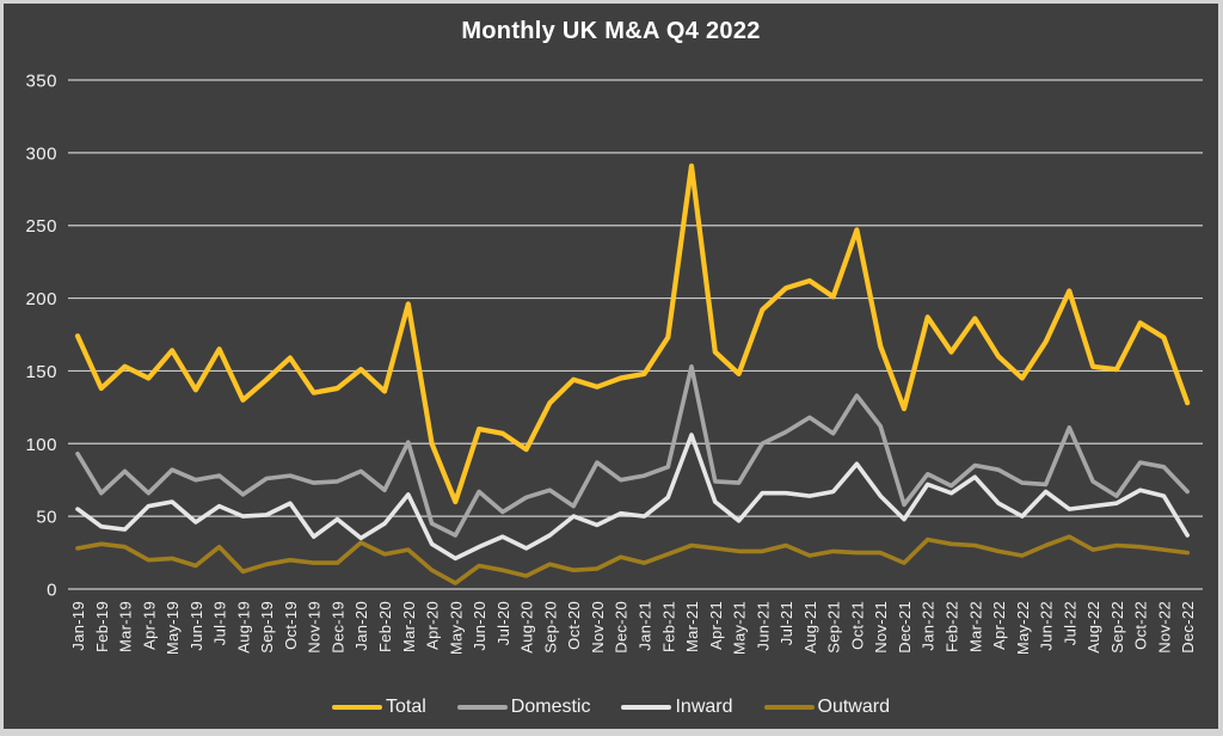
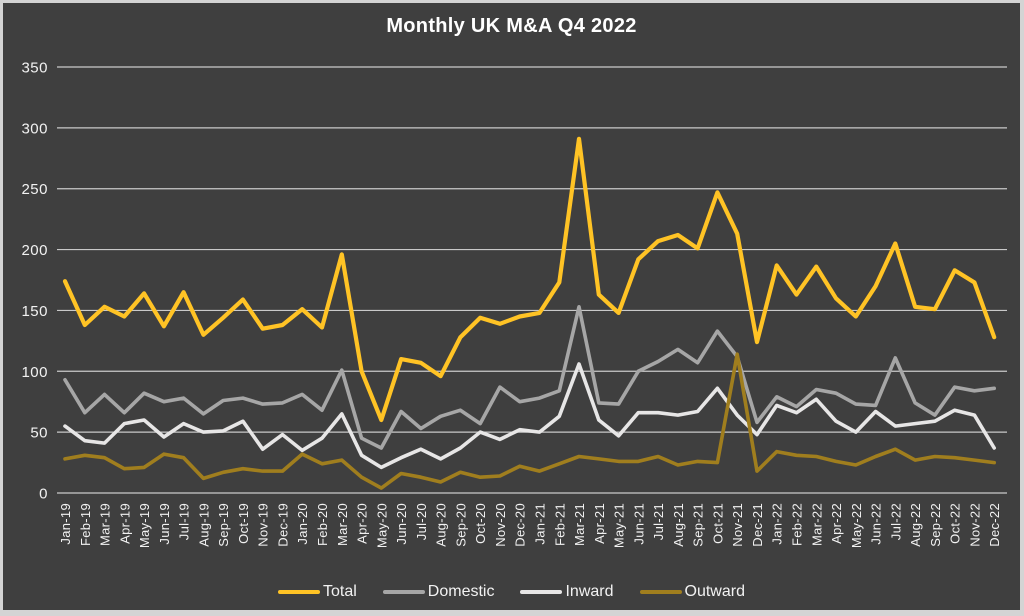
Outward/Jun-19: 16 -> 32
Total/Nov-21: 167 -> 213
Outward/Nov-21: 25 -> 114
Domestic/Dec-22: 67 -> 86
